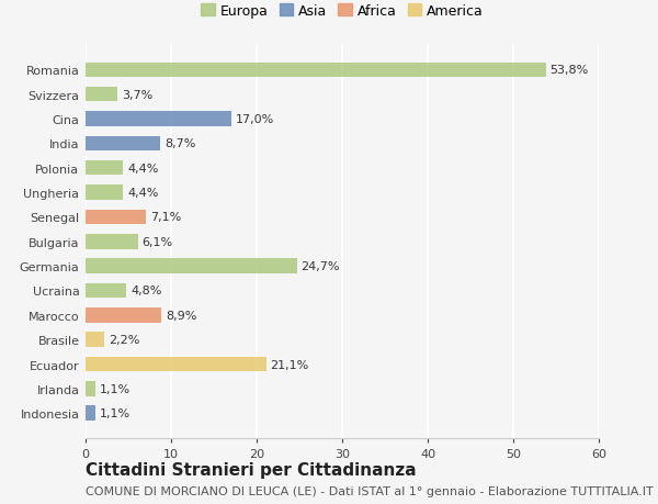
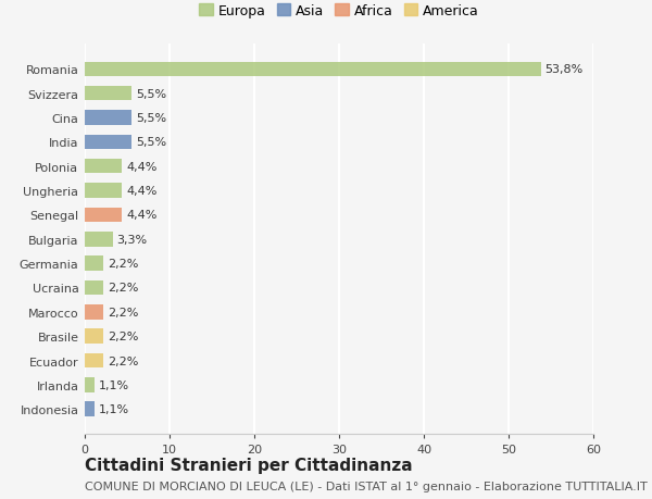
Svizzera: 3,7% -> 5,5%
Cina: 17,0% -> 5,5%
India: 8,7% -> 5,5%
Senegal: 7,1% -> 4,4%
Bulgaria: 6,1% -> 3,3%
Germania: 24,7% -> 2,2%
Ucraina: 4,8% -> 2,2%
Marocco: 8,9% -> 2,2%
Ecuador: 21,1% -> 2,2%
